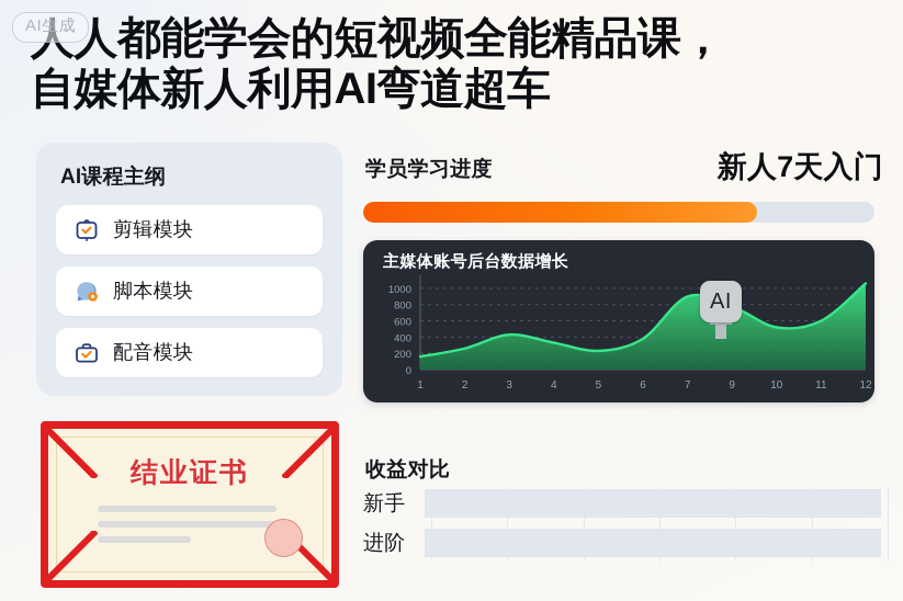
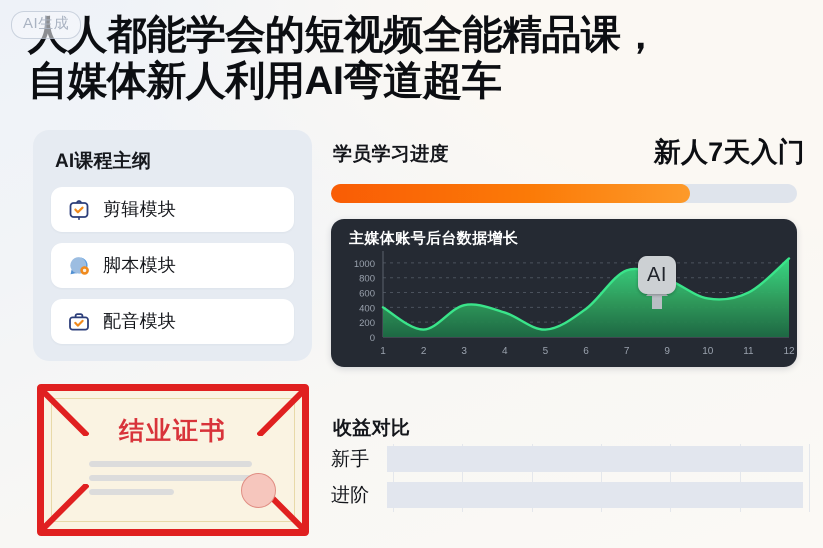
1: 200 -> 400
2: 300 -> 100
5: 200 -> 100
